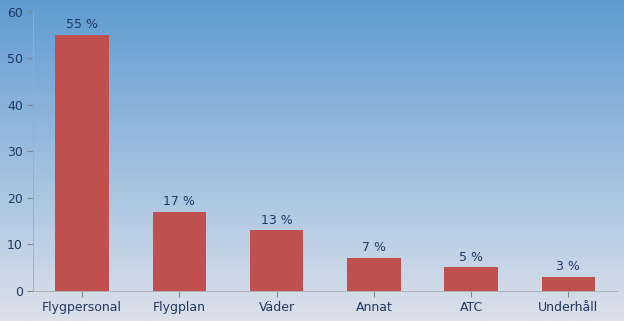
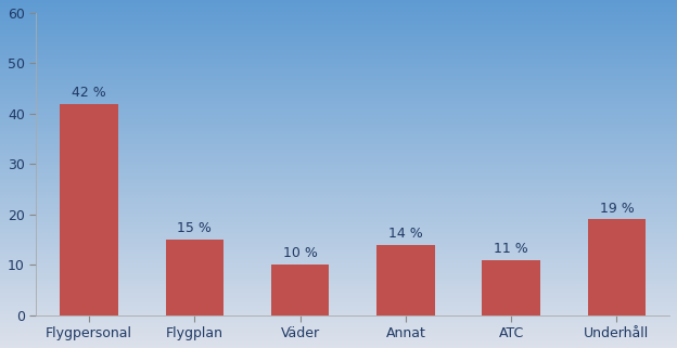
Flygpersonal: 55 -> 42
Flygplan: 17 -> 15
Väder: 13 -> 10
Annat: 7 -> 14
ATC: 5 -> 11
Underhåll: 3 -> 19
